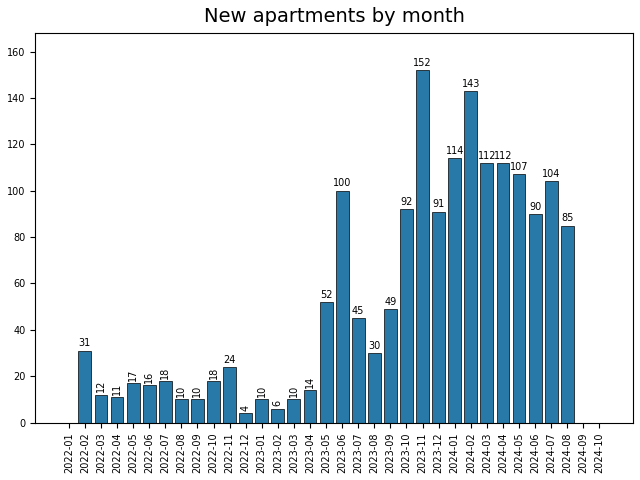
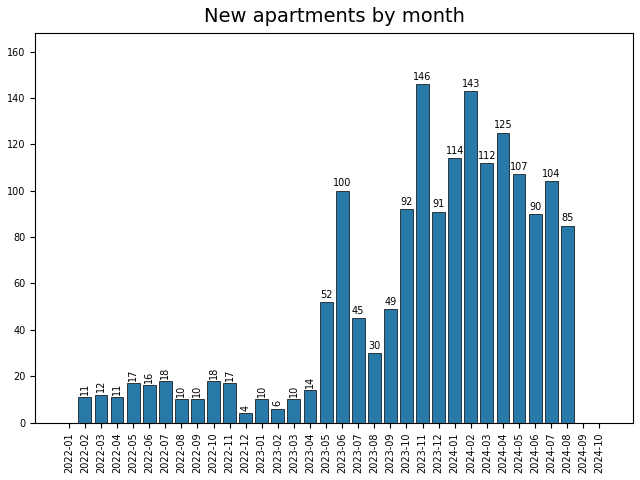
2022-02: 31 -> 11
2022-11: 24 -> 17
2023-11: 152 -> 146
2024-04: 112 -> 125
